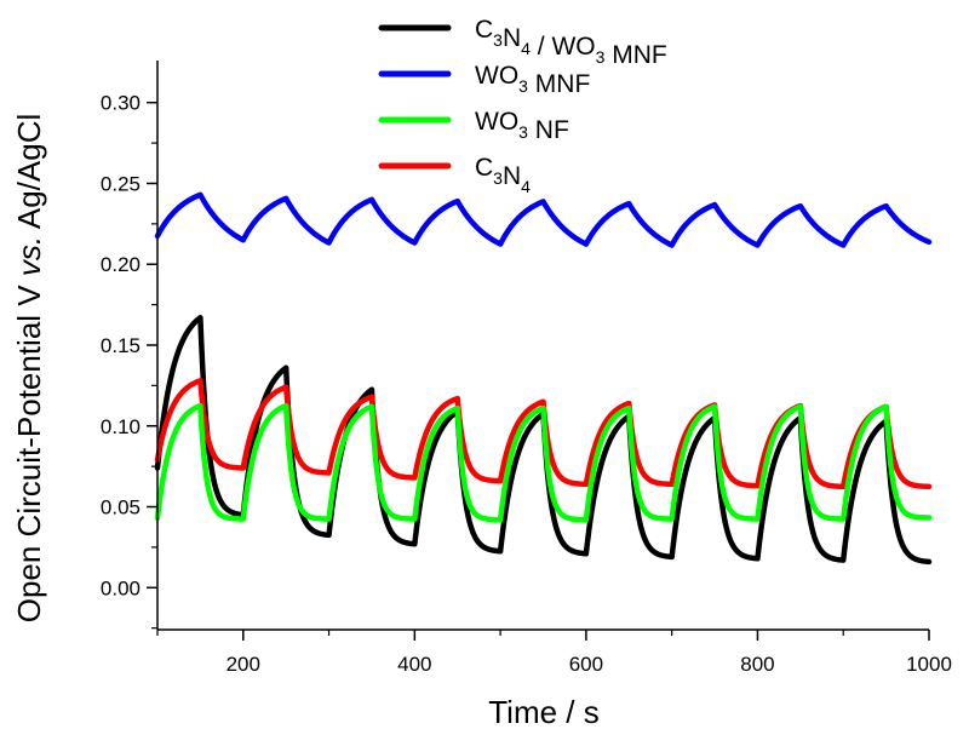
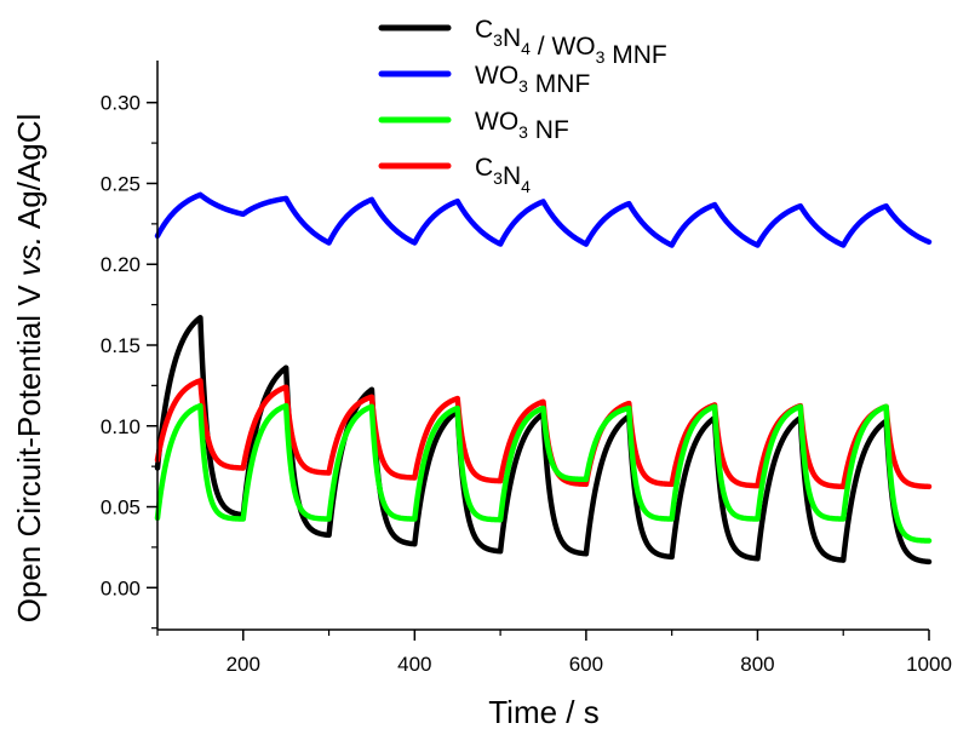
WO3 MNF/200: 0.215 -> 0.231
WO3 NF/600: 0.042 -> 0.067
WO3 NF/1000: 0.043 -> 0.029
